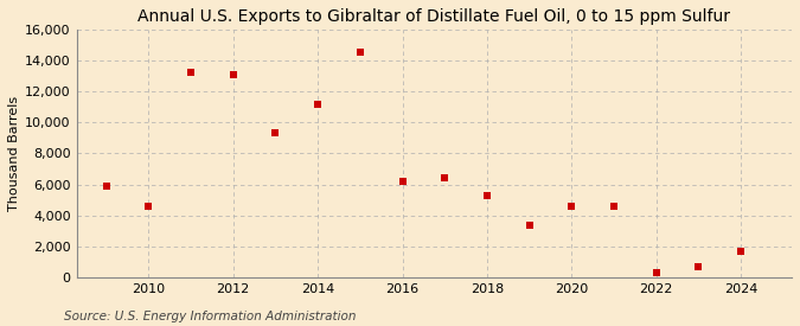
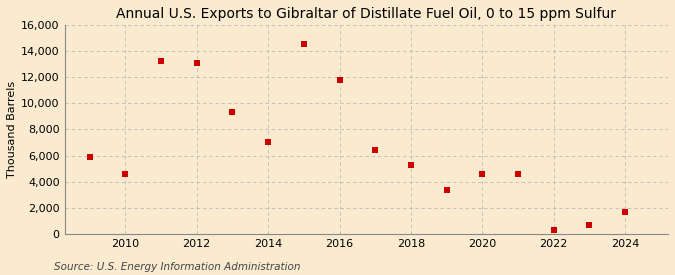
2014: 11,200 -> 7,000
2016: 6,200 -> 11,800
